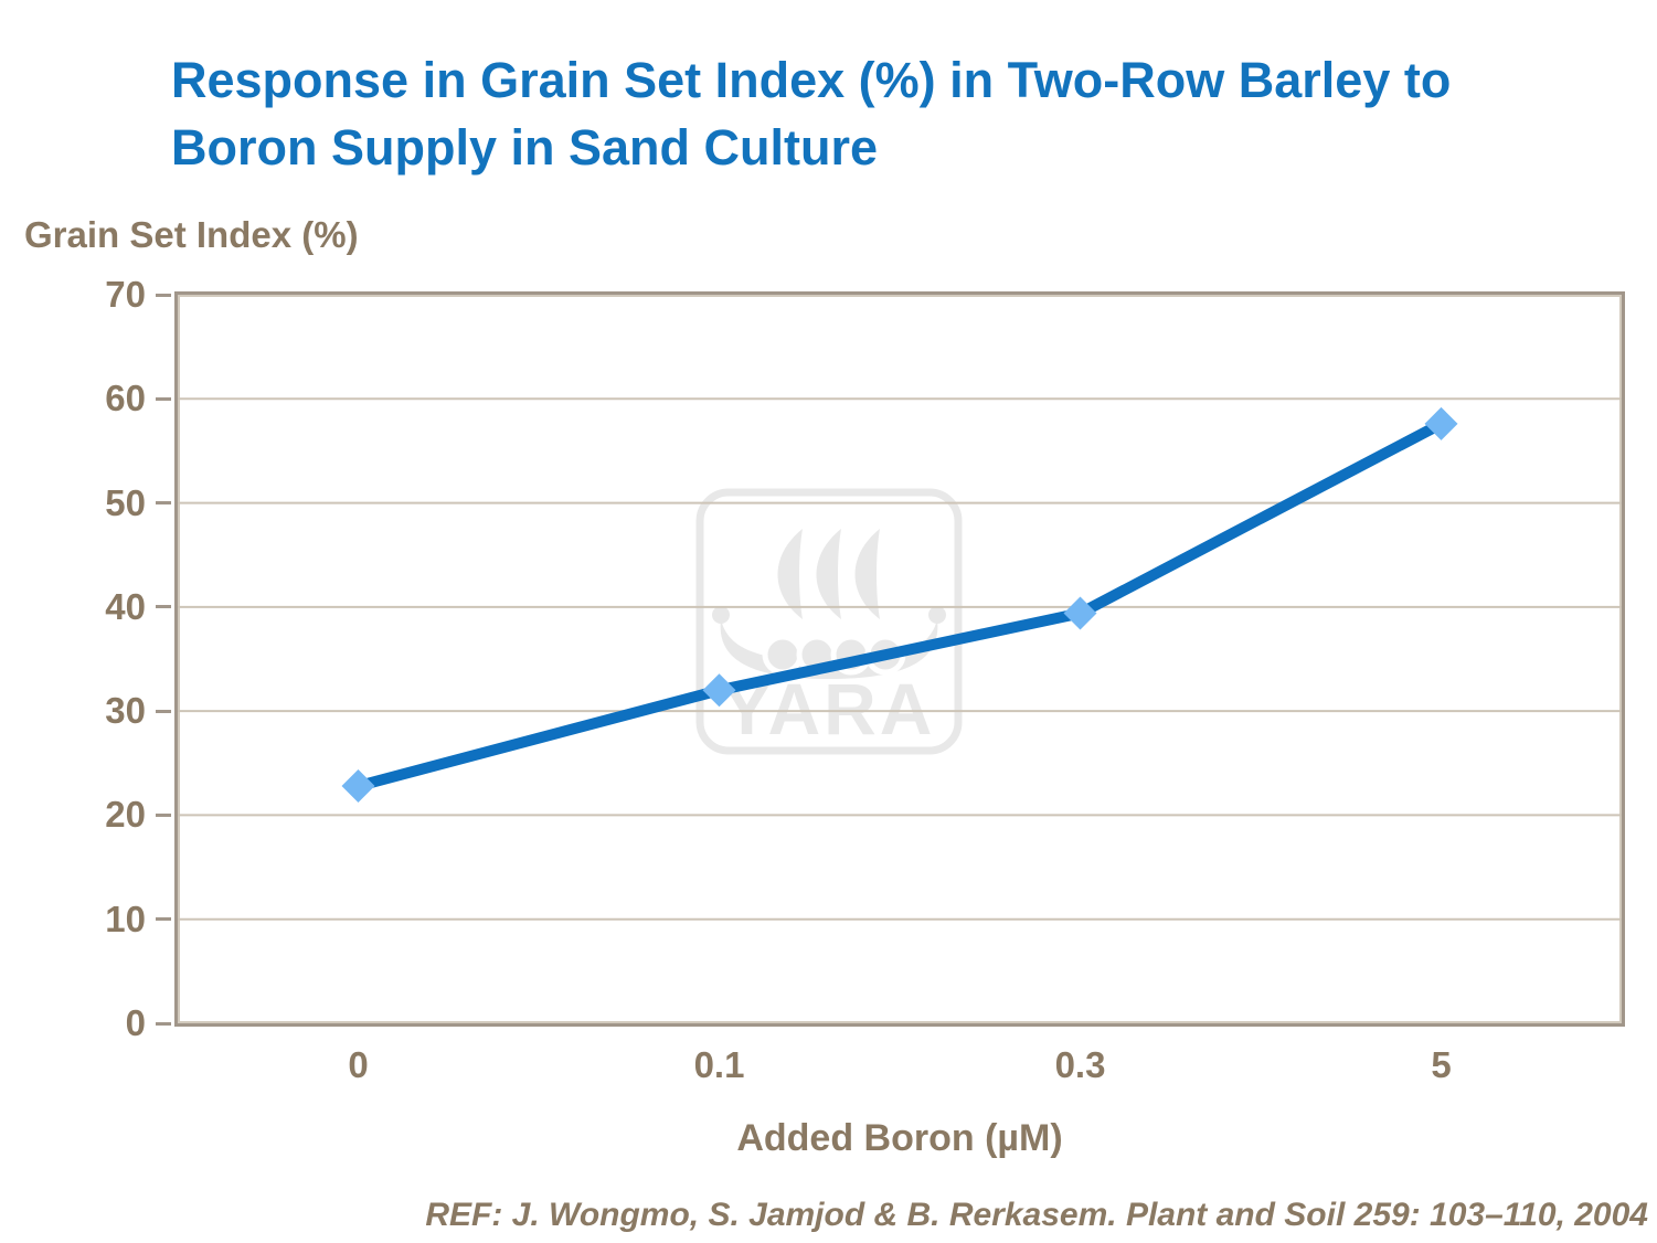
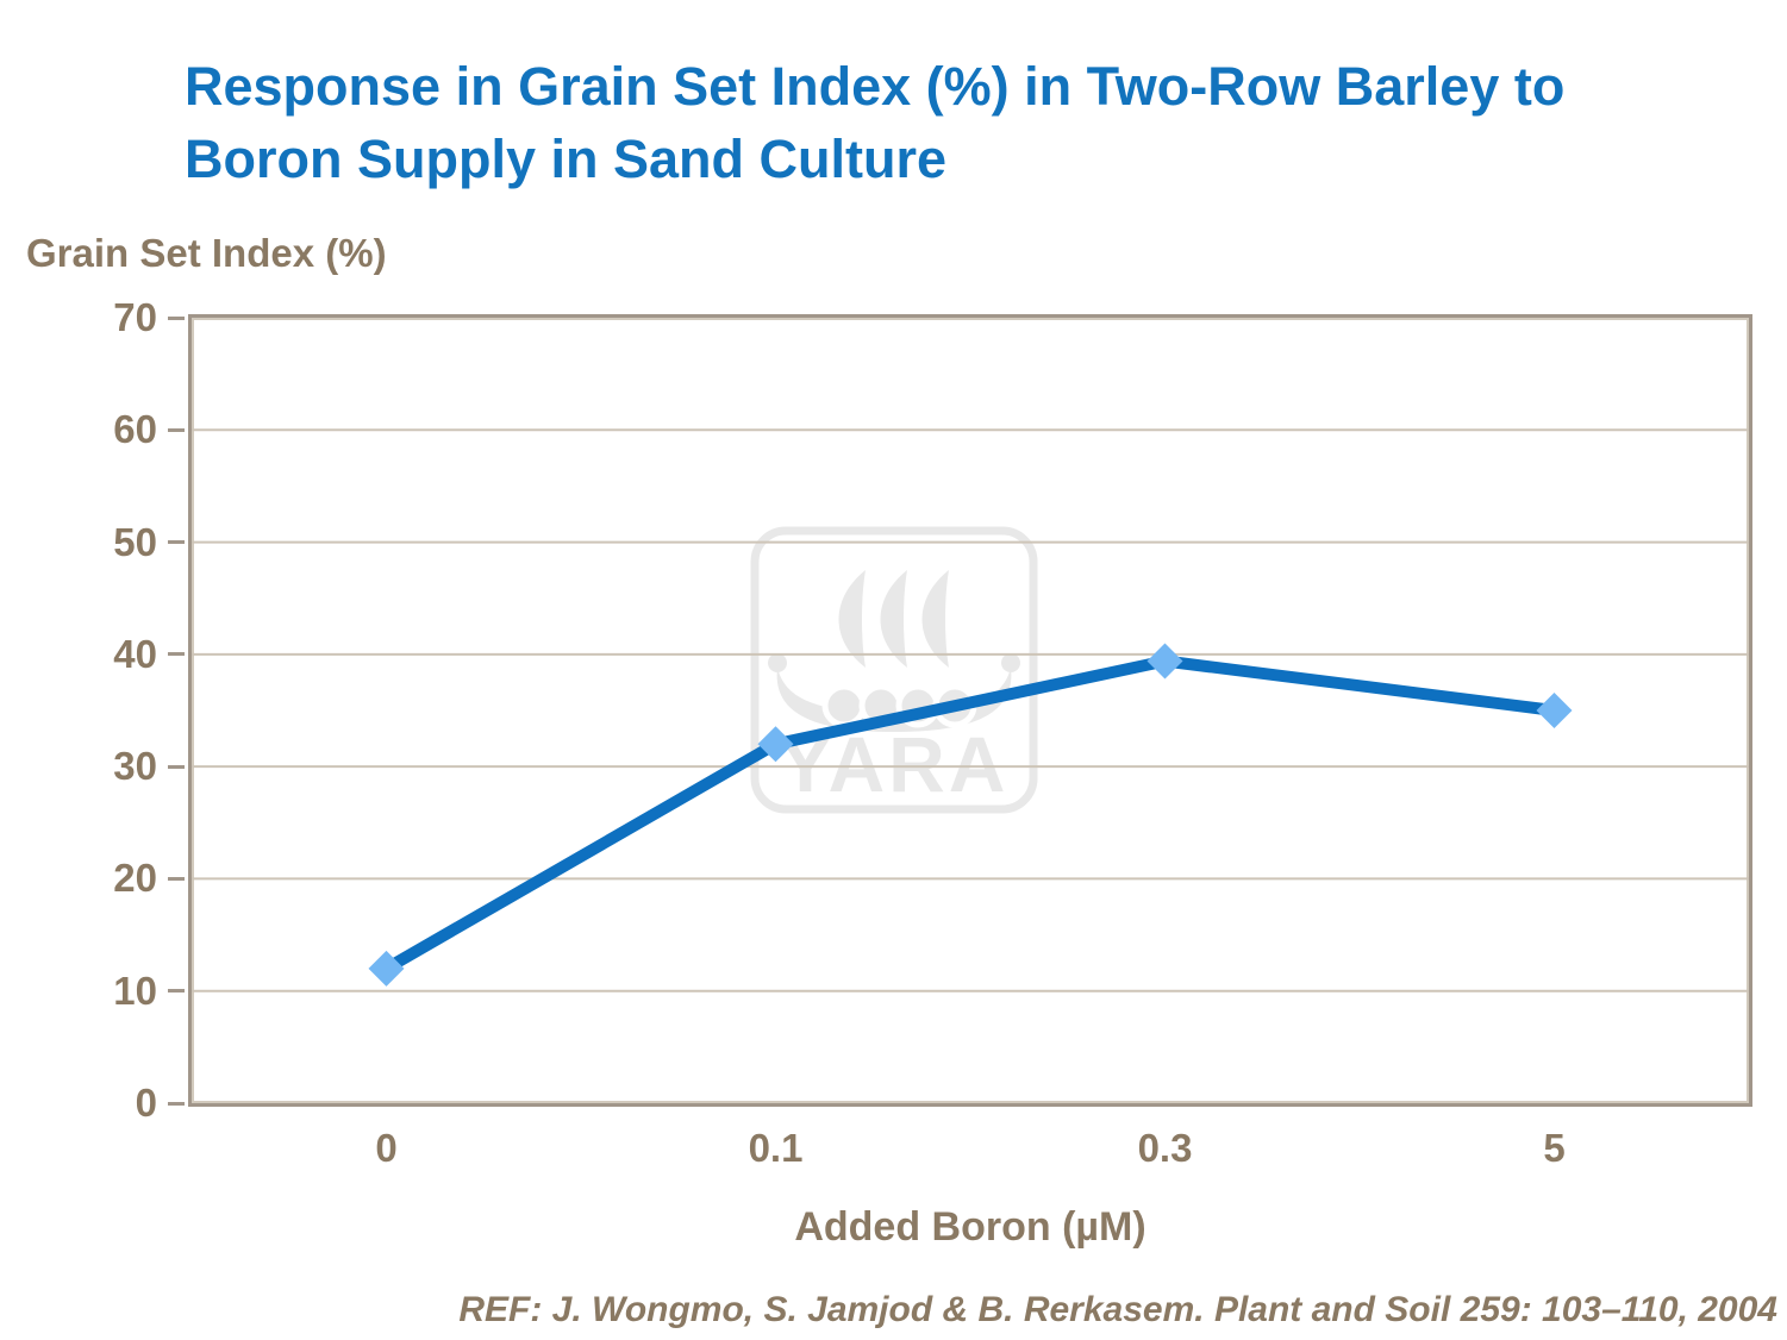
0: 23 -> 12
5: 58 -> 35
